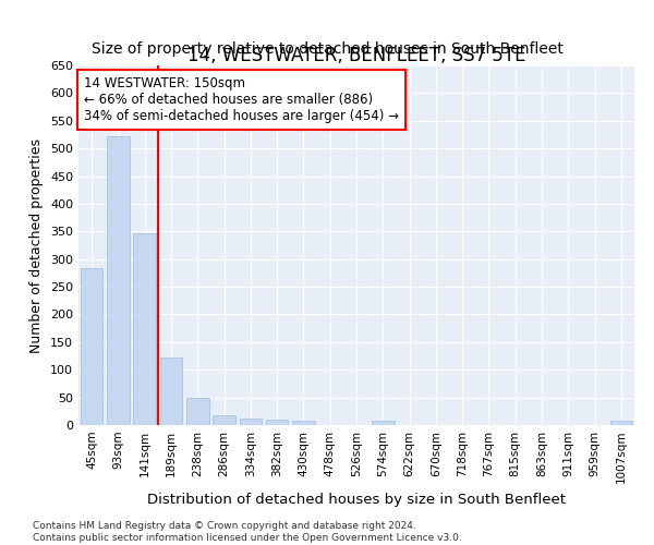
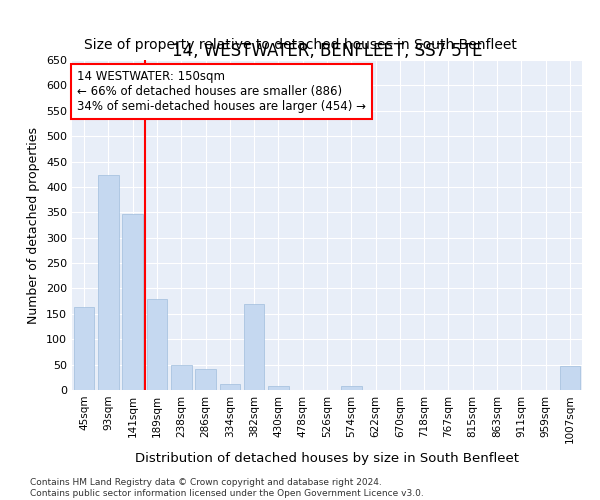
45sqm: 283 -> 164
93sqm: 522 -> 424
189sqm: 122 -> 180
286sqm: 17 -> 42
382sqm: 10 -> 170
1007sqm: 7 -> 48
